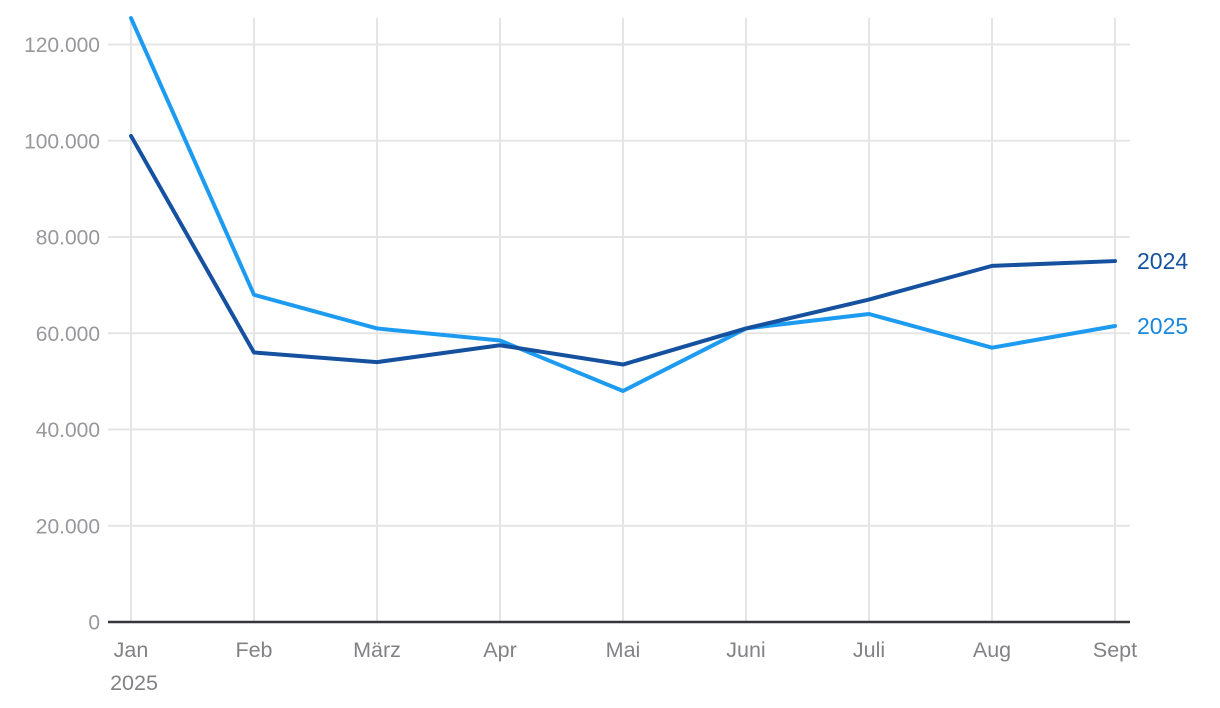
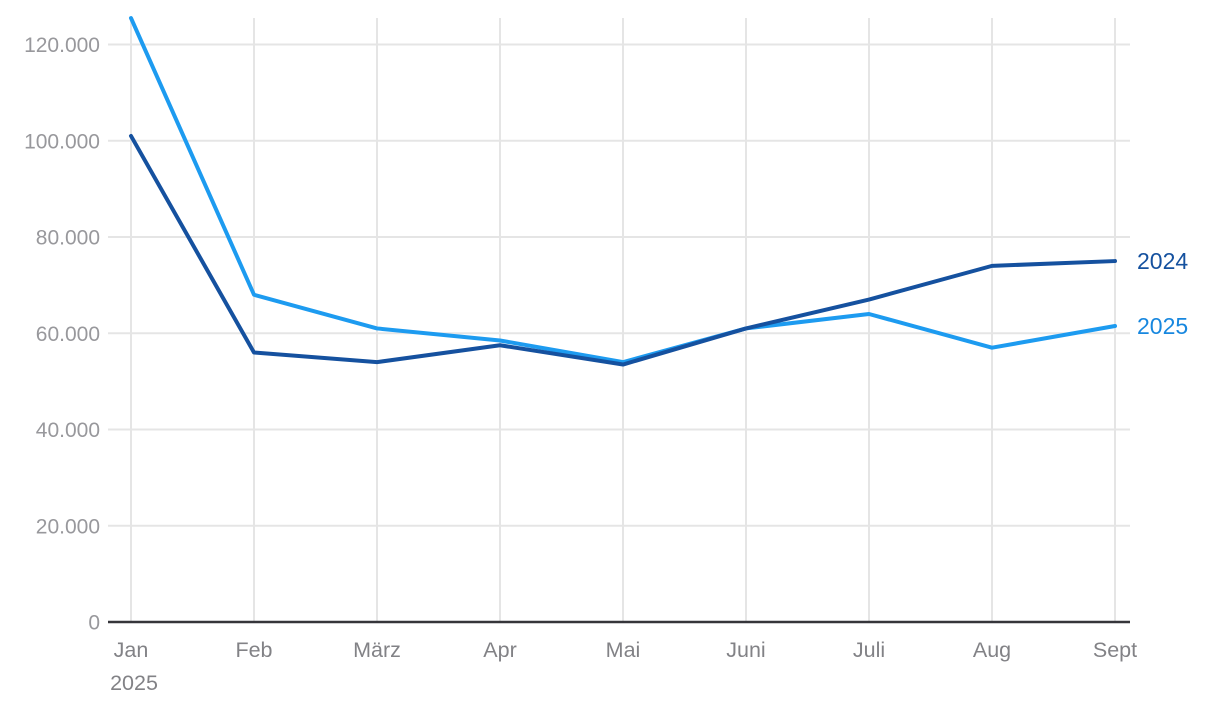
2025/Mai: 48000 -> 54000
